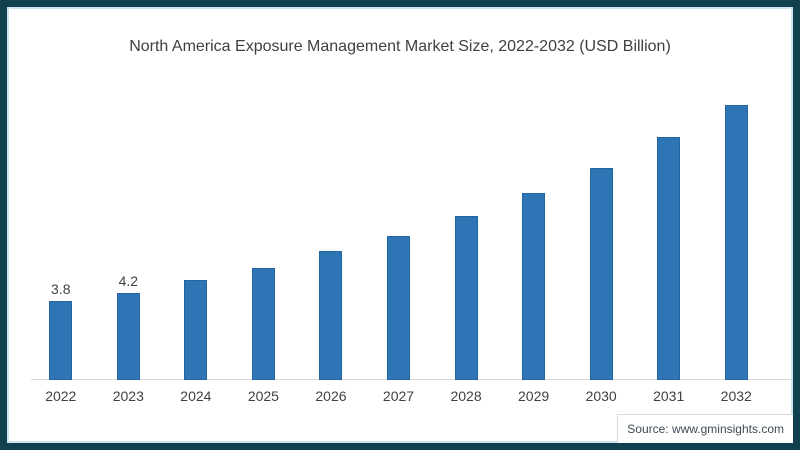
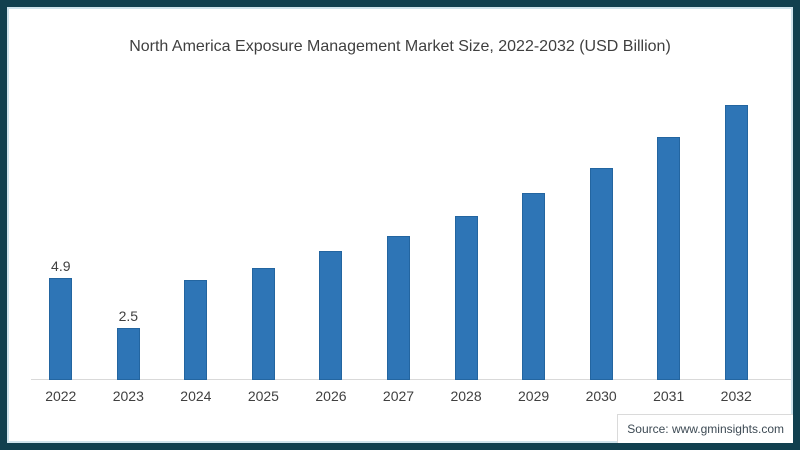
2022: 3.8 -> 4.9
2023: 4.2 -> 2.5
